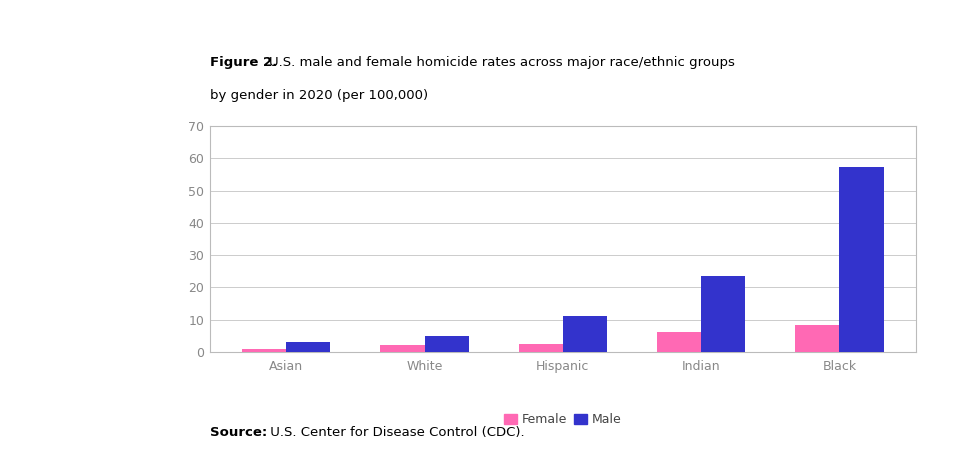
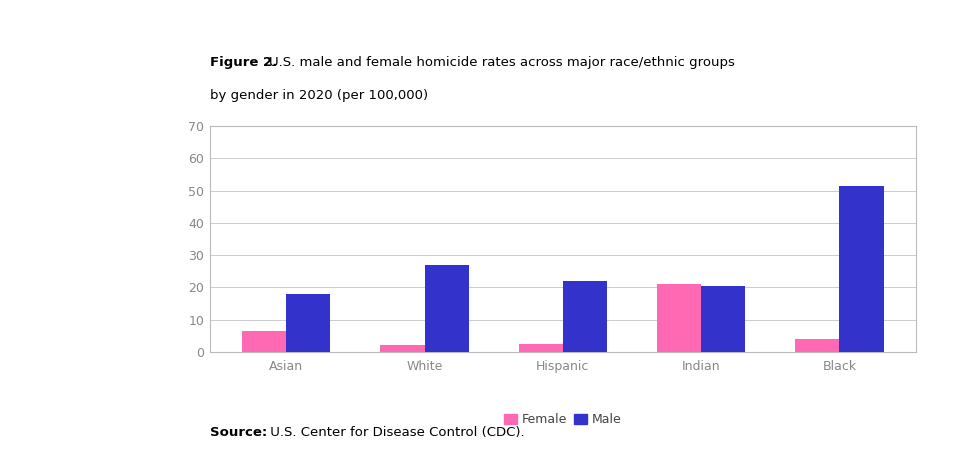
Female/Asian: 1.0 -> 6.5
Male/Asian: 3.0 -> 18.0
Male/White: 5.0 -> 27.0
Male/Hispanic: 11.2 -> 22.0
Female/Indian: 6.0 -> 21.0
Male/Indian: 23.5 -> 20.5
Female/Black: 8.2 -> 4.0
Male/Black: 57.5 -> 51.5
